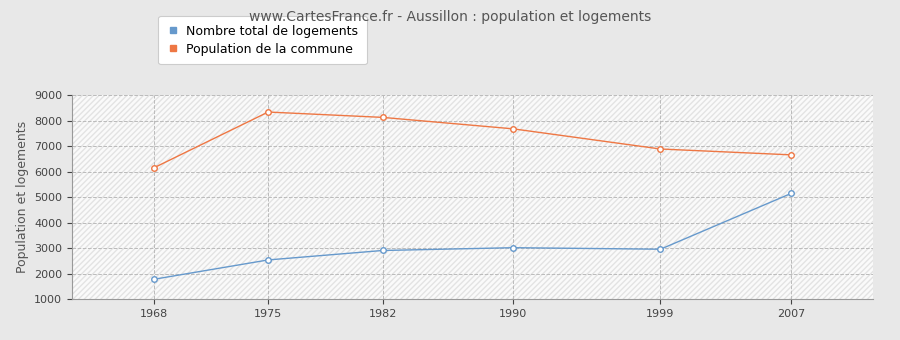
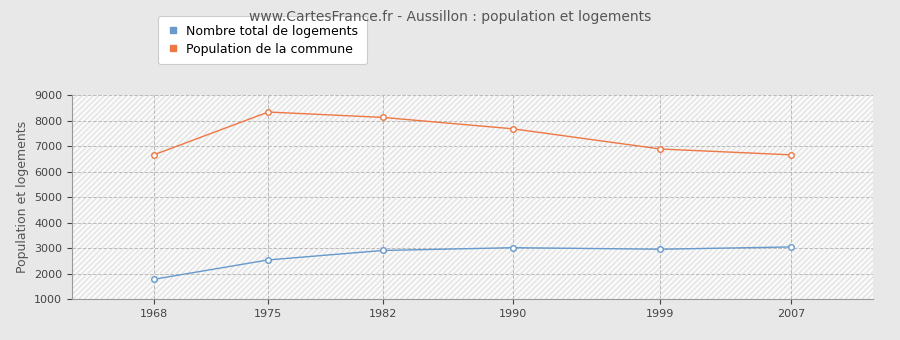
Population de la commune/1968: 6150 -> 6660
Nombre total de logements/2007: 5150 -> 3050
